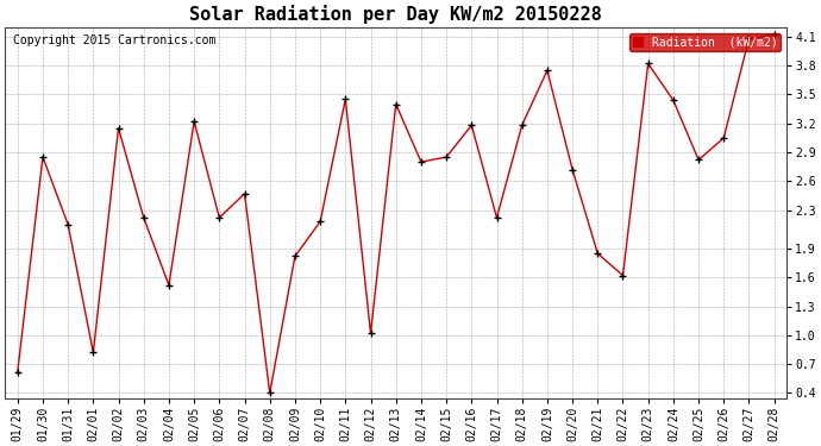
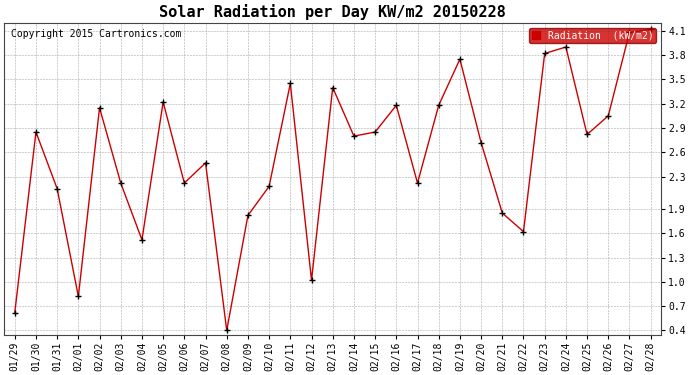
02/24: 3.44 -> 3.90
